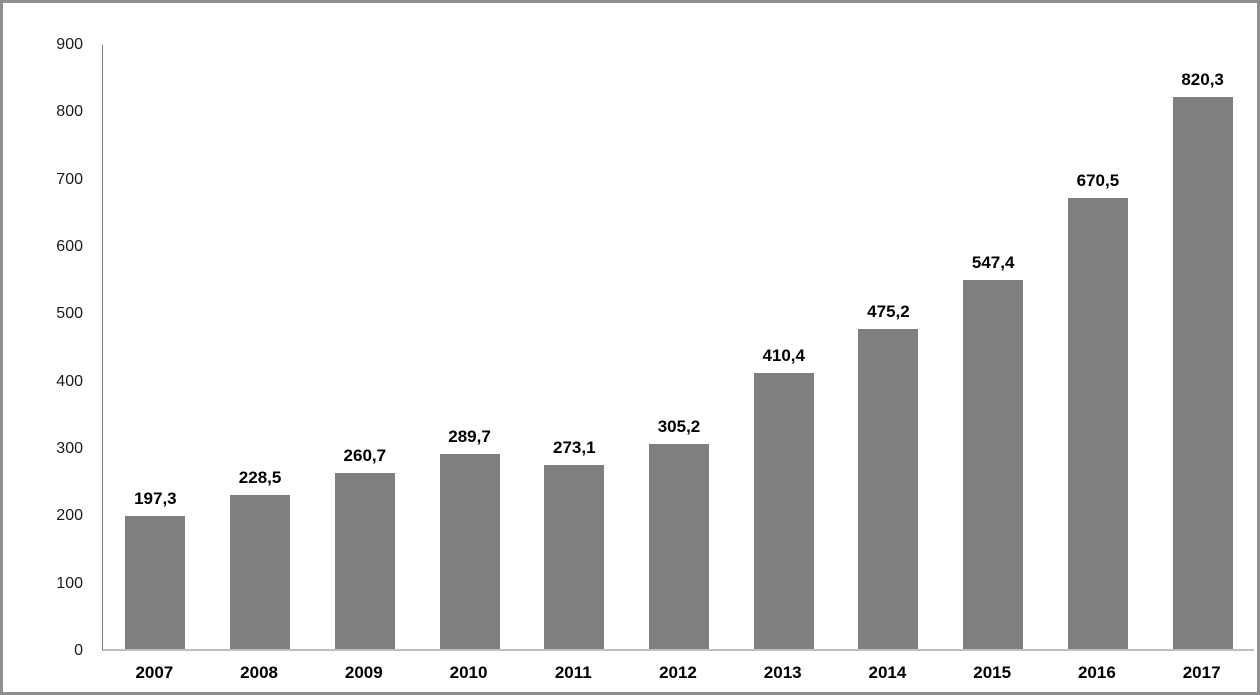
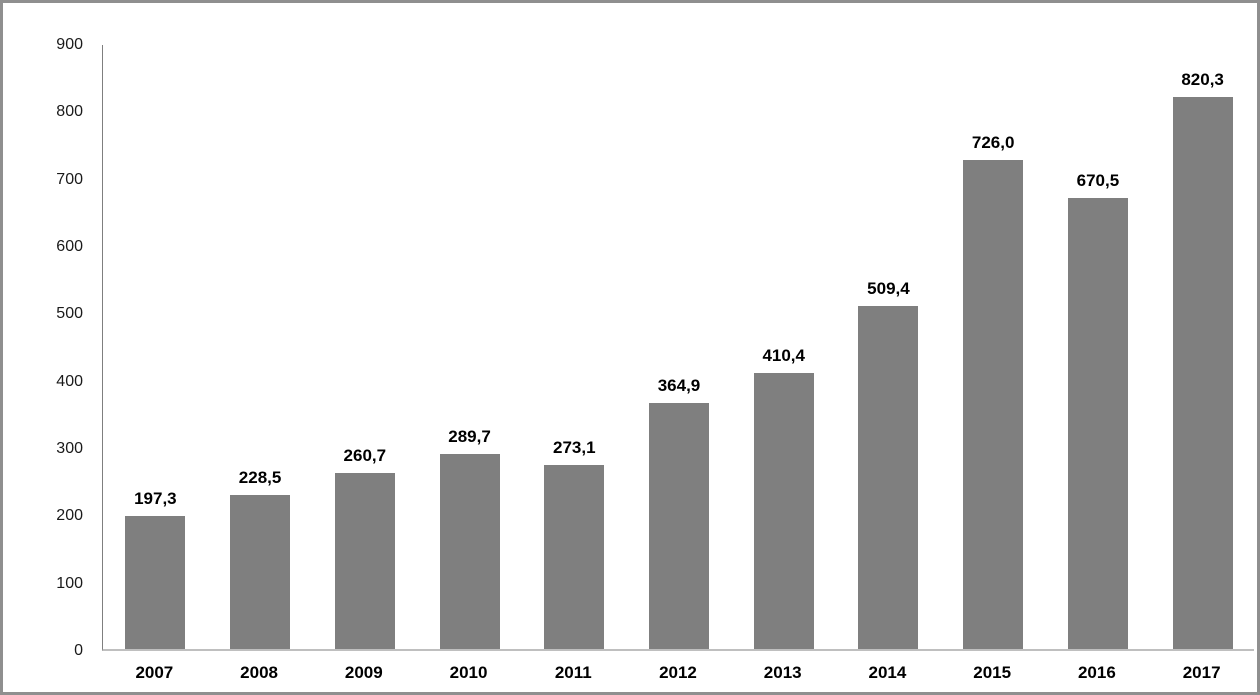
2012: 305,2 -> 364,9
2014: 475,2 -> 509,4
2015: 547,4 -> 726,0
